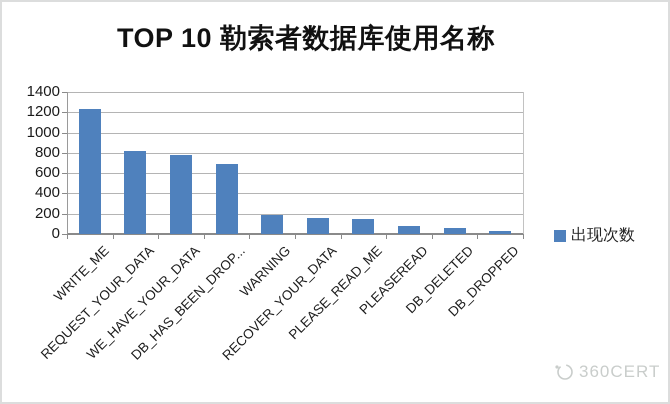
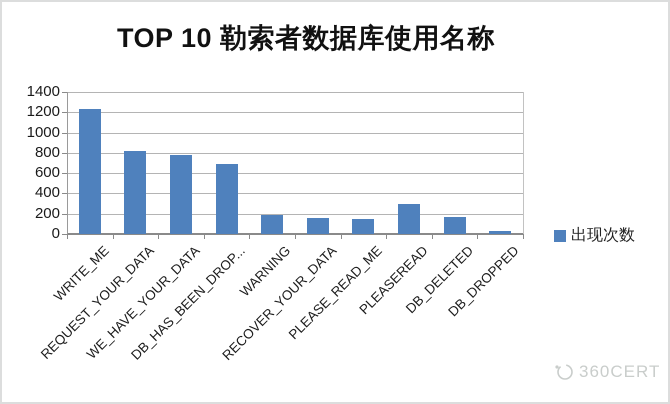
PLEASEREAD: 80 -> 300
DB_DELETED: 60 -> 170
